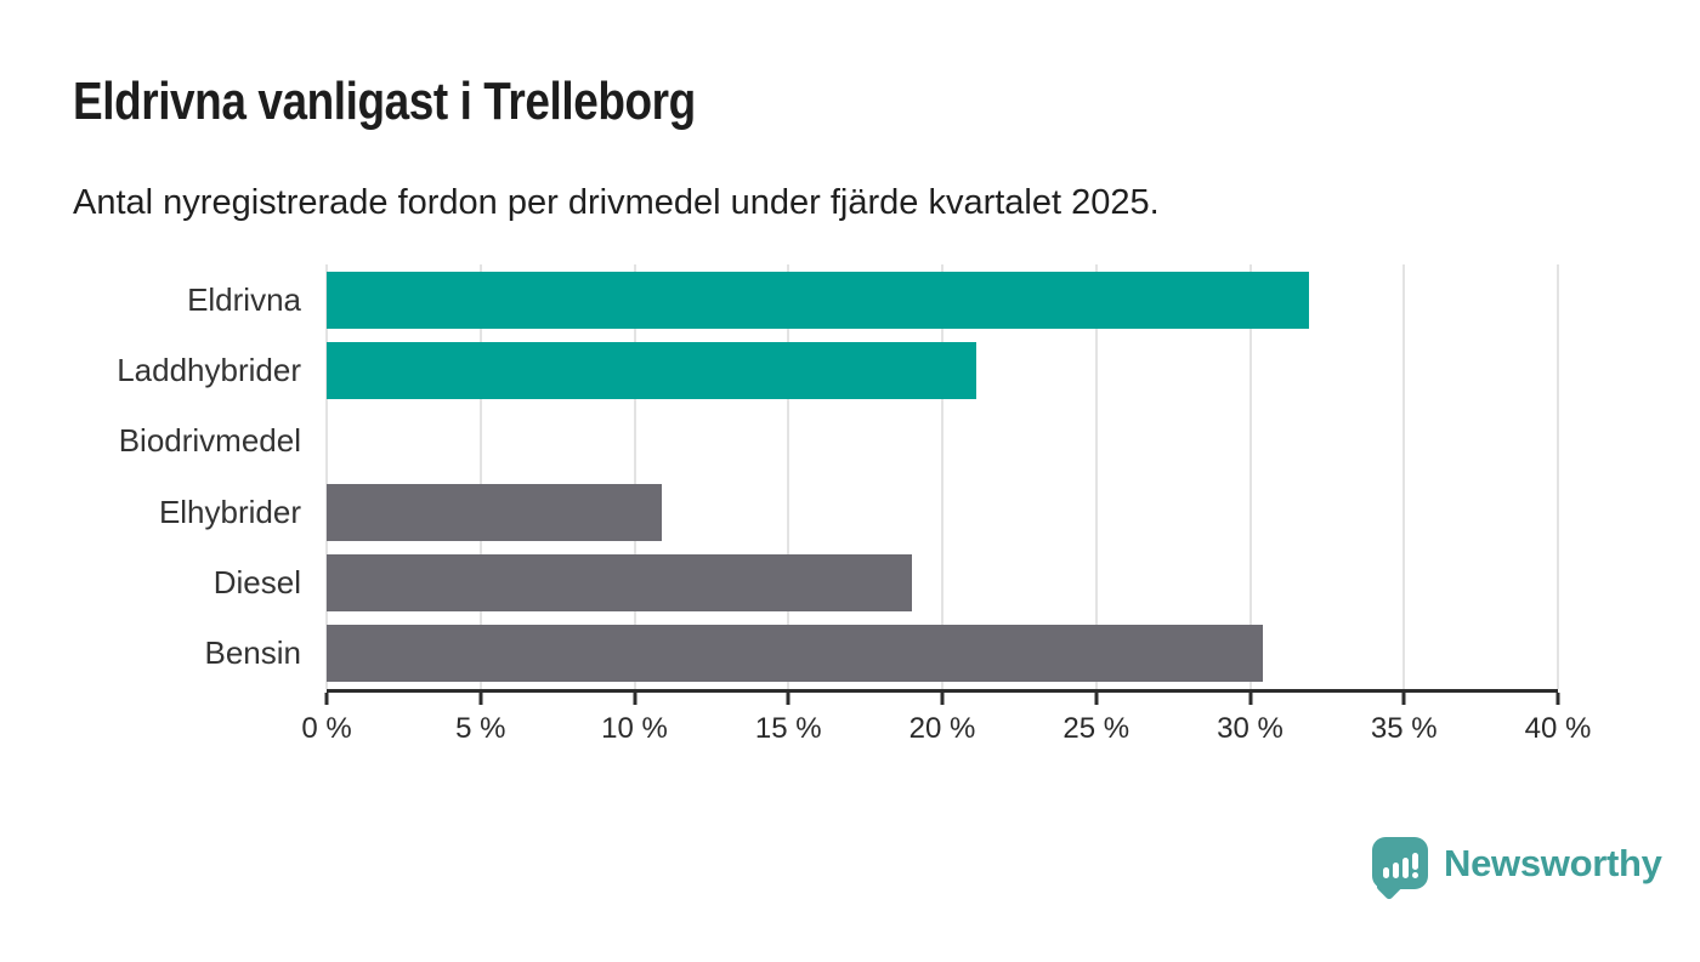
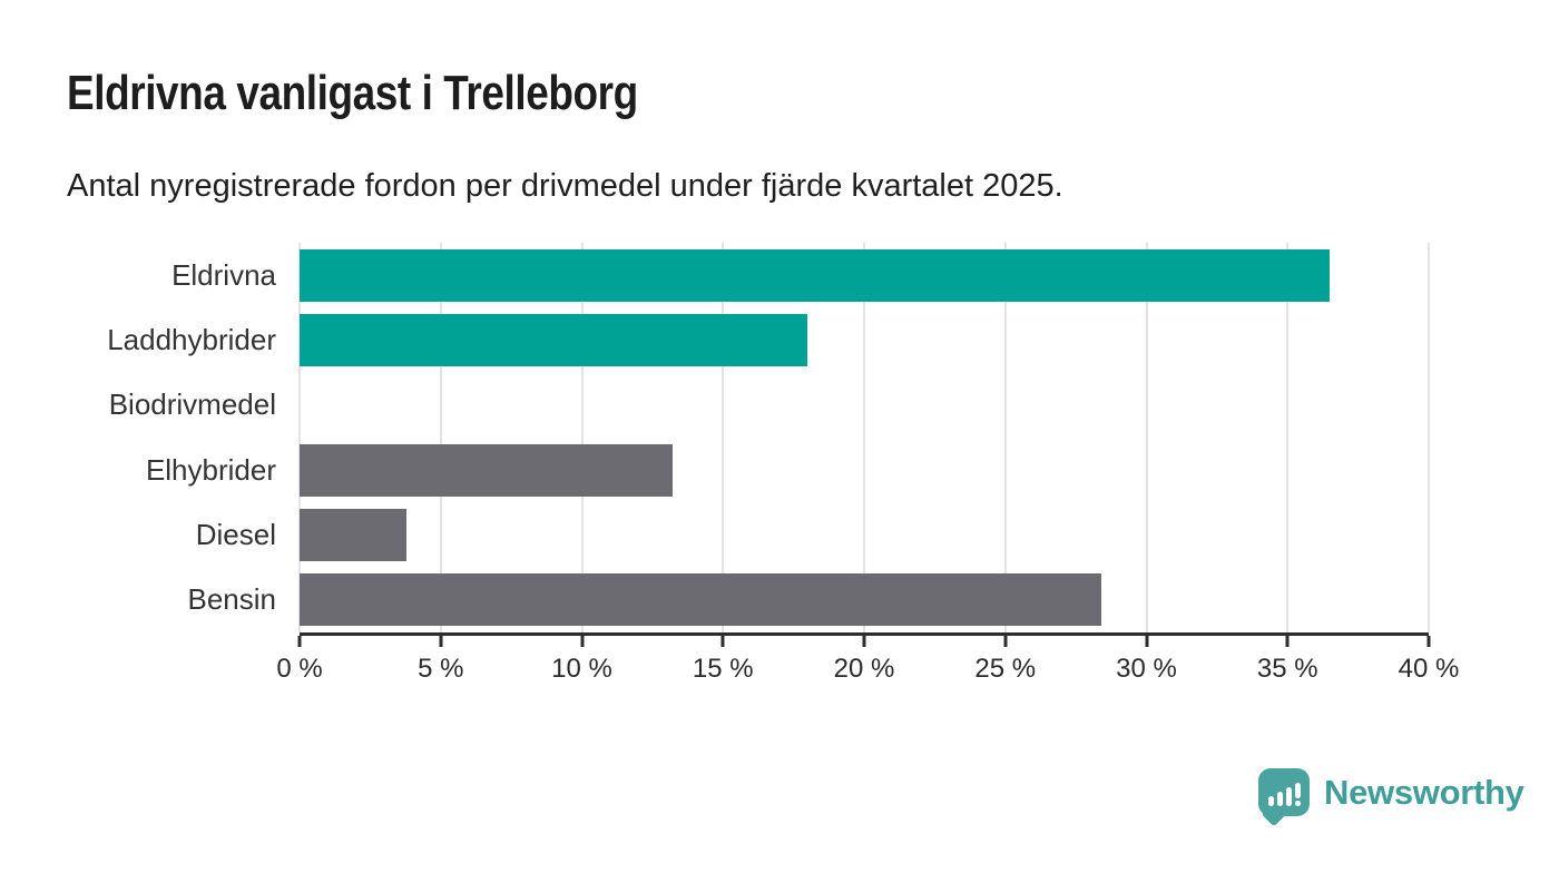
Eldrivna: 31.9% -> 36.5%
Laddhybrider: 21.1% -> 18.0%
Elhybrider: 10.9% -> 13.2%
Diesel: 19.0% -> 3.8%
Bensin: 30.4% -> 28.4%
